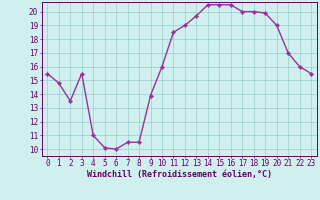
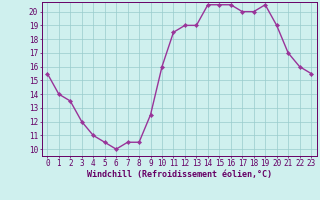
1: 14.8 -> 14.0
3: 15.5 -> 12.0
5: 10.1 -> 10.5
9: 13.9 -> 12.5
13: 19.7 -> 19.0
19: 19.9 -> 20.5
